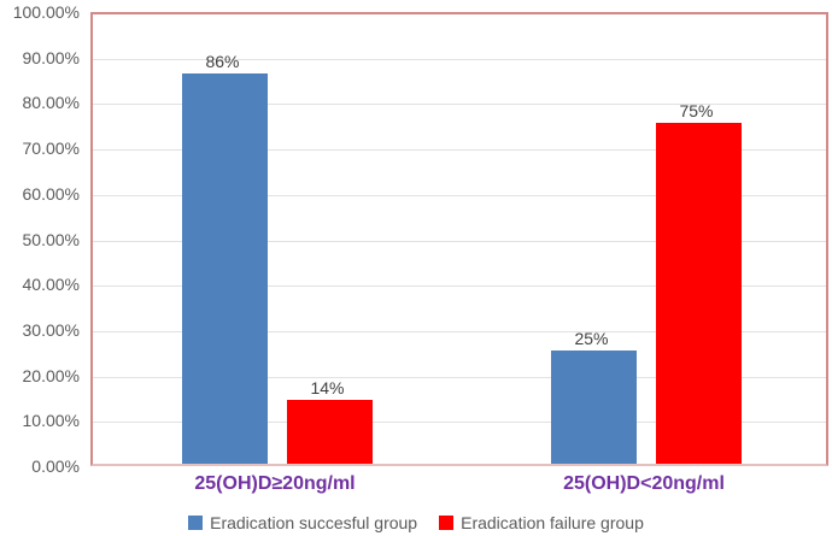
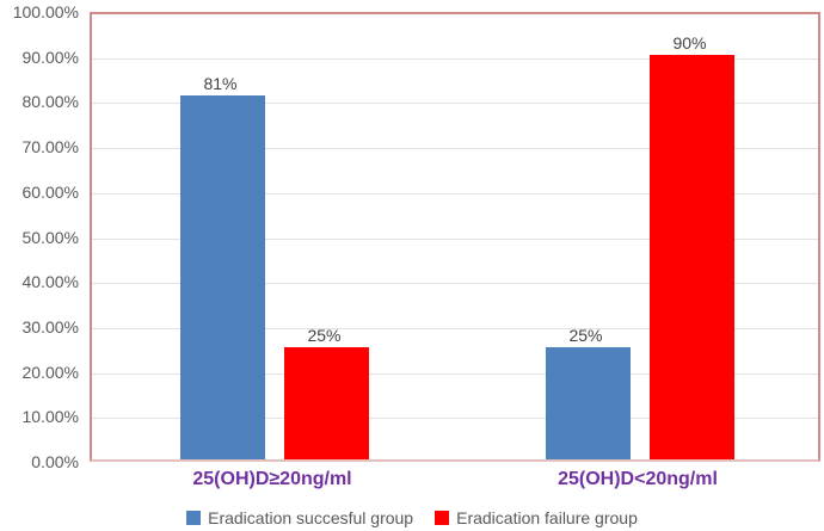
Eradication succesful group/25(OH)D≥20ng/ml: 86% -> 81%
Eradication failure group/25(OH)D≥20ng/ml: 14% -> 25%
Eradication failure group/25(OH)D<20ng/ml: 75% -> 90%
